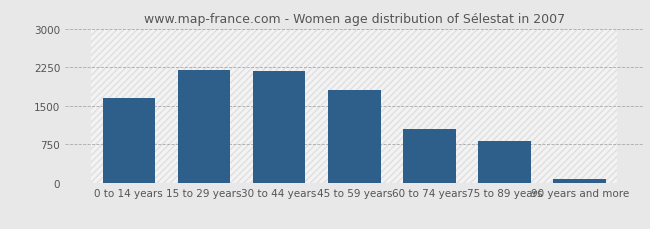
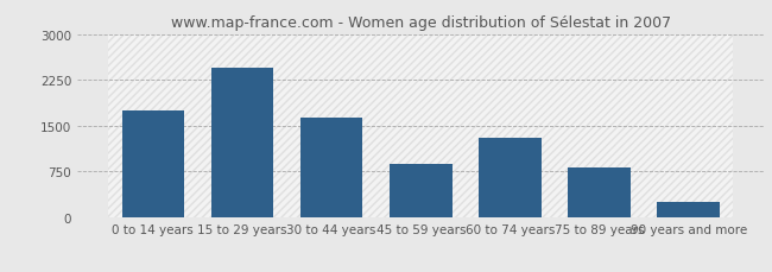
0 to 14 years: 1650 -> 1760
15 to 29 years: 2200 -> 2460
30 to 44 years: 2180 -> 1640
45 to 59 years: 1820 -> 880
60 to 74 years: 1060 -> 1300
90 years and more: 80 -> 260
